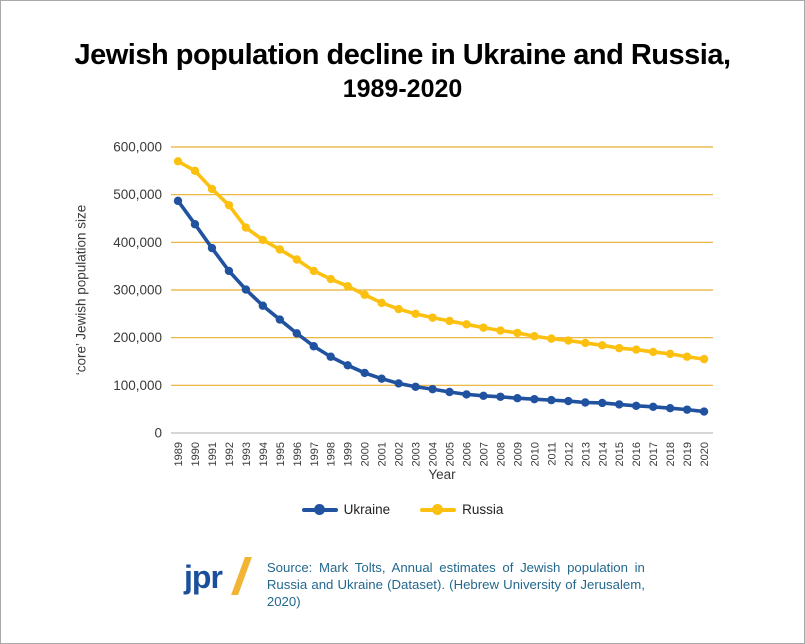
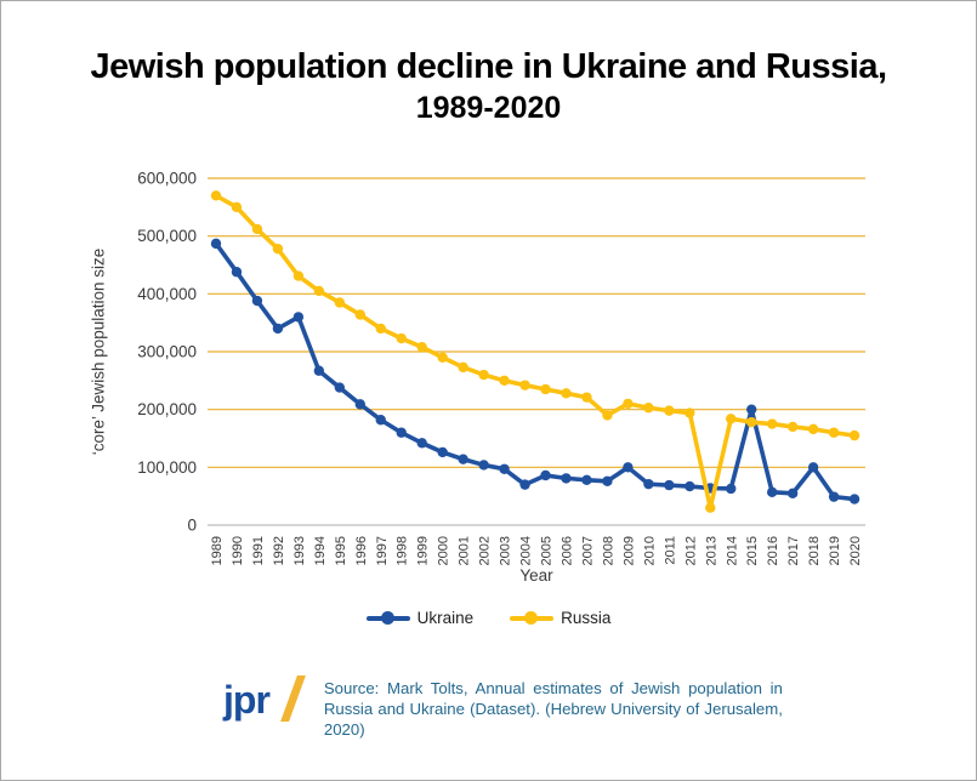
Ukraine/1993: 300000 -> 360000
Ukraine/2004: 90000 -> 70000
Russia/2008: 220000 -> 190000
Ukraine/2009: 70000 -> 100000
Russia/2013: 190000 -> 30000
Ukraine/2015: 60000 -> 200000
Ukraine/2018: 50000 -> 100000
